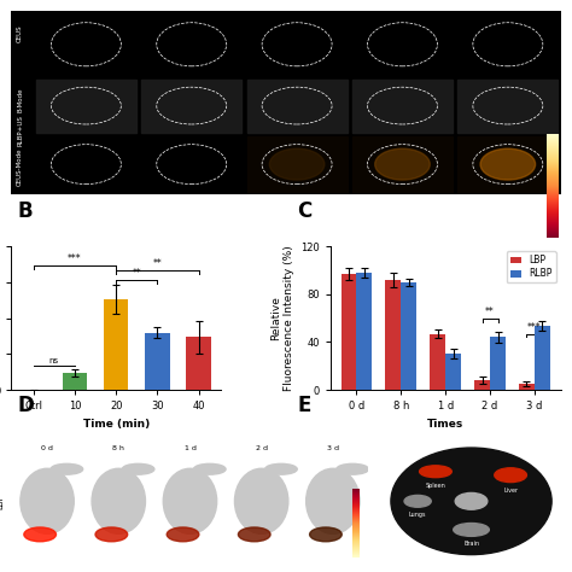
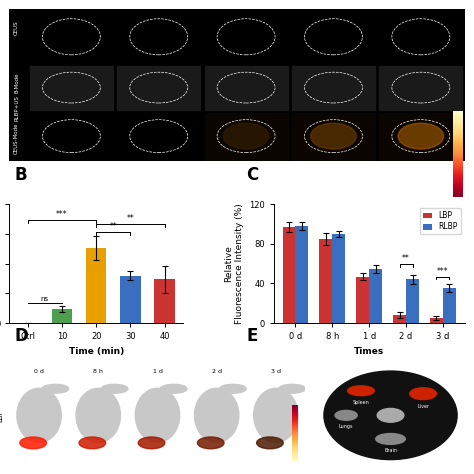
LBP/8 h: 92 -> 85
RLBP/1 d: 30 -> 55
RLBP/3 d: 54 -> 35
